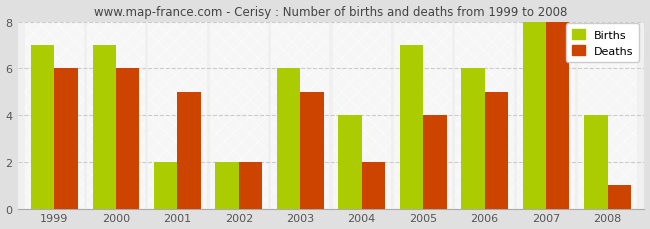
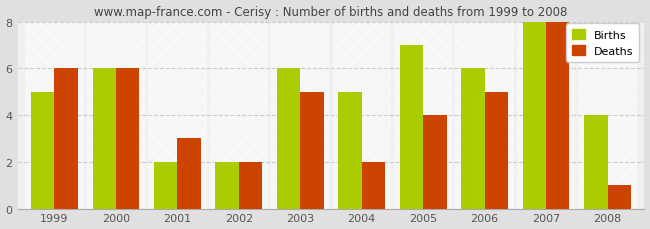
Births/1999: 7 -> 5
Births/2000: 7 -> 6
Deaths/2001: 5 -> 3
Births/2004: 4 -> 5
